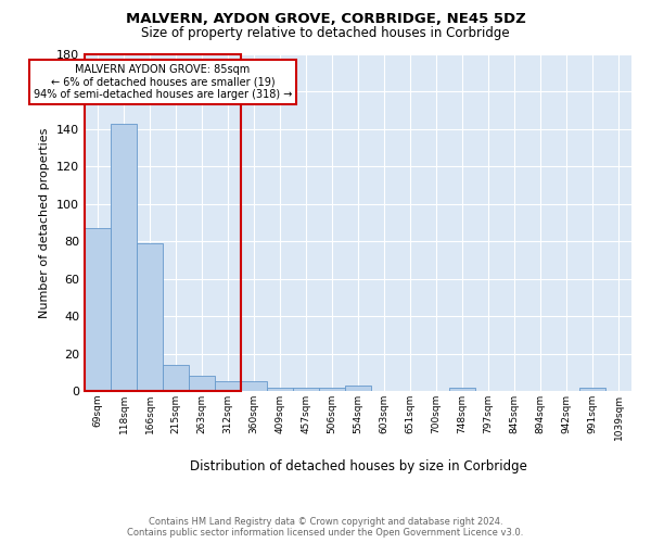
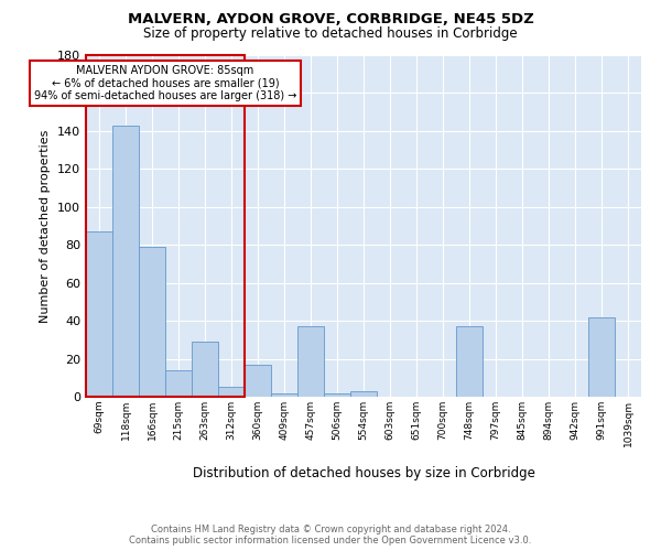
263sqm: 8 -> 29
360sqm: 5 -> 17
457sqm: 2 -> 37
748sqm: 2 -> 37
991sqm: 2 -> 42
